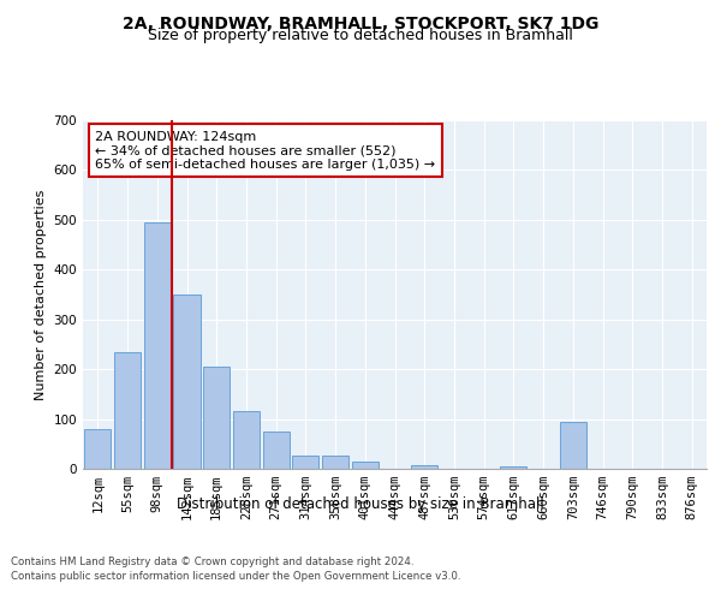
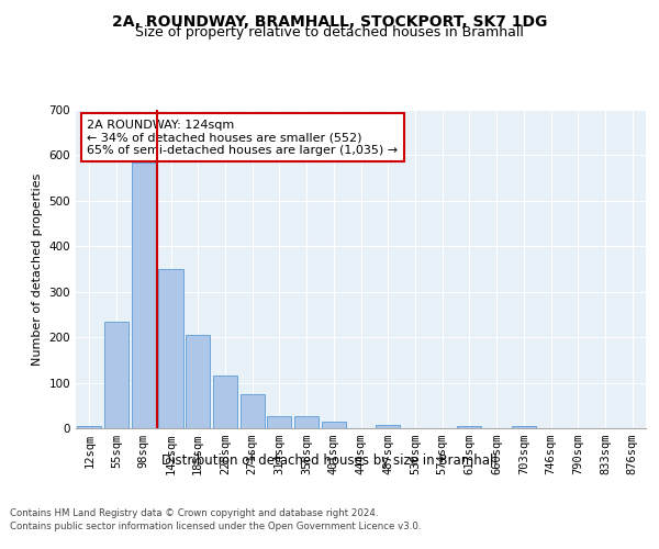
12sqm: 80 -> 6
98sqm: 495 -> 583
703sqm: 95 -> 5
